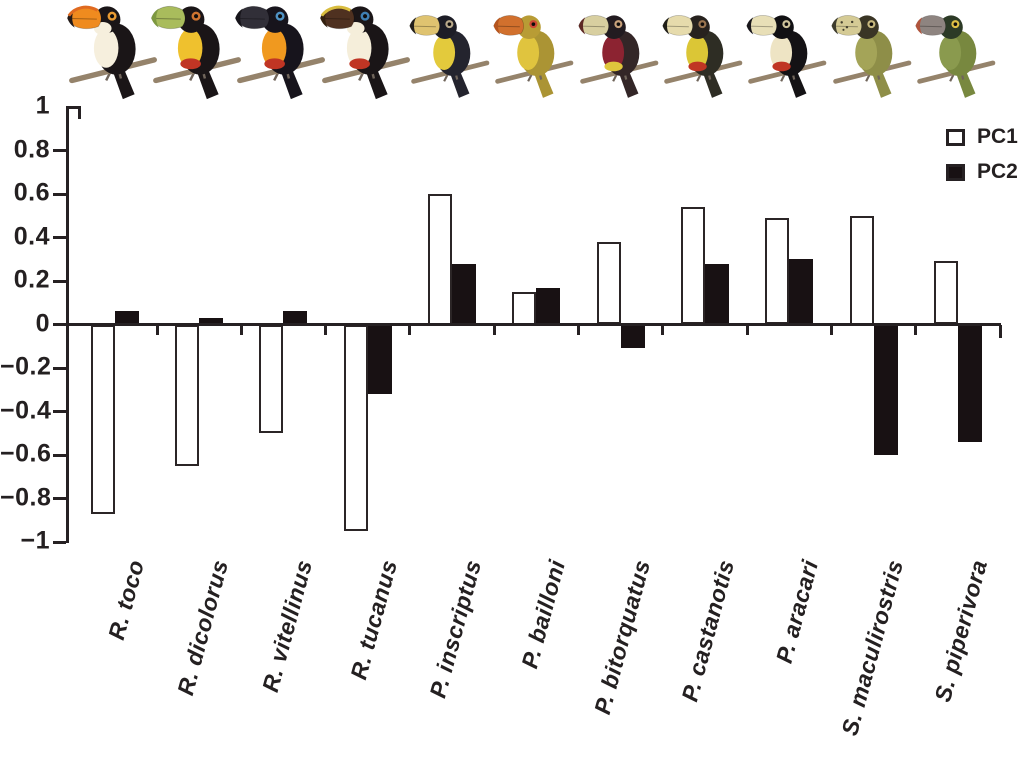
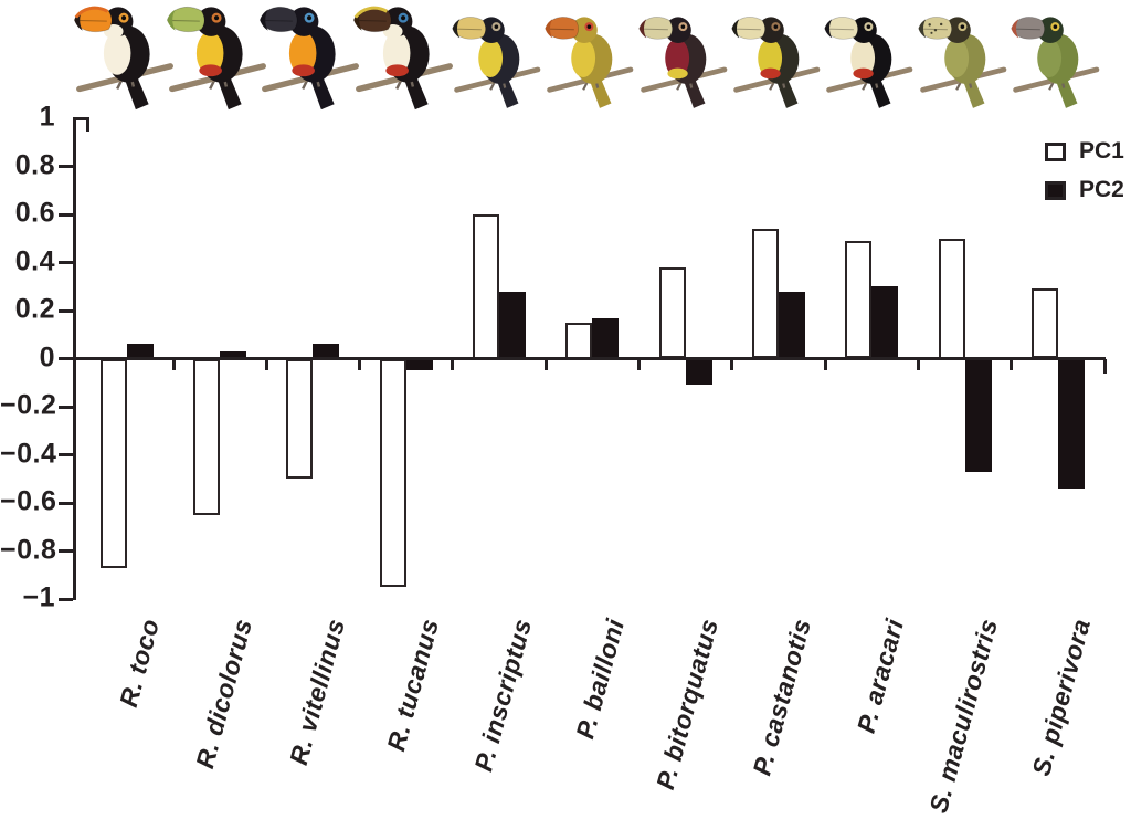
PC2/R. tucanus: -0.32 -> -0.05
PC2/S. maculirostris: -0.60 -> -0.47
